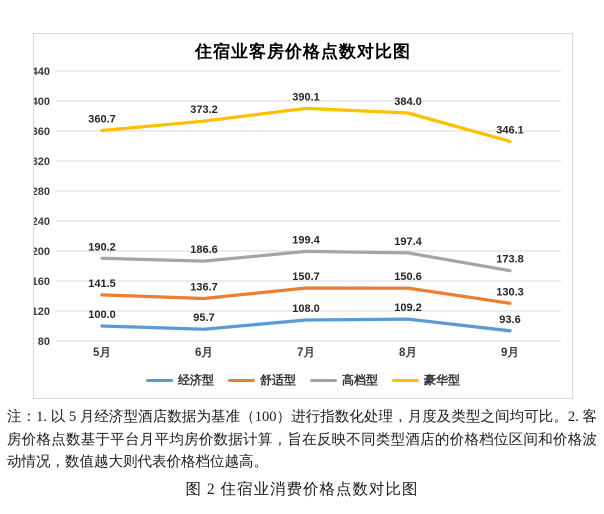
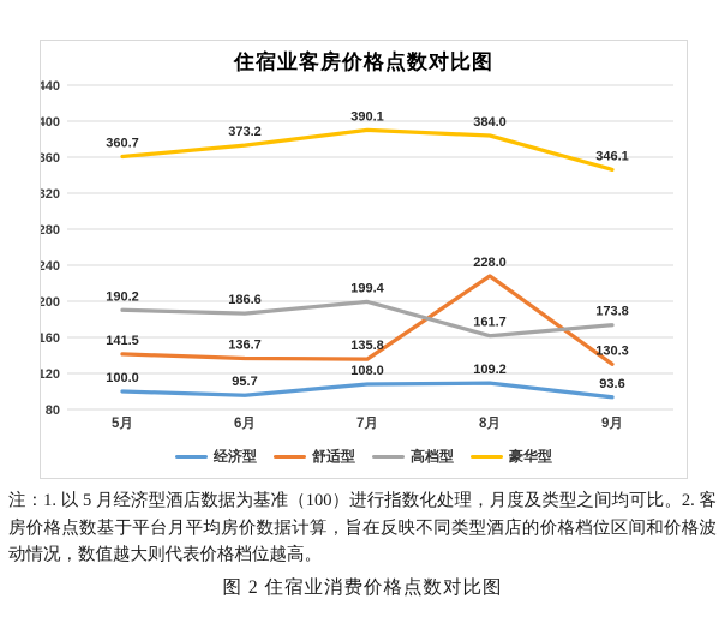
舒适型/7月: 150.7 -> 135.8
舒适型/8月: 150.6 -> 228.0
高档型/8月: 197.4 -> 161.7
